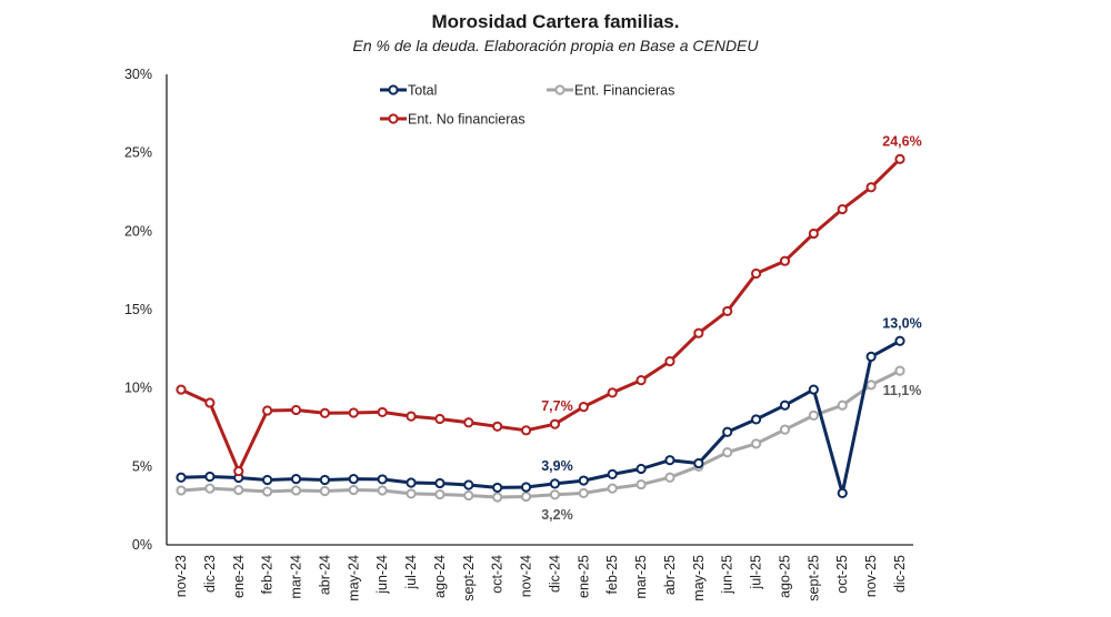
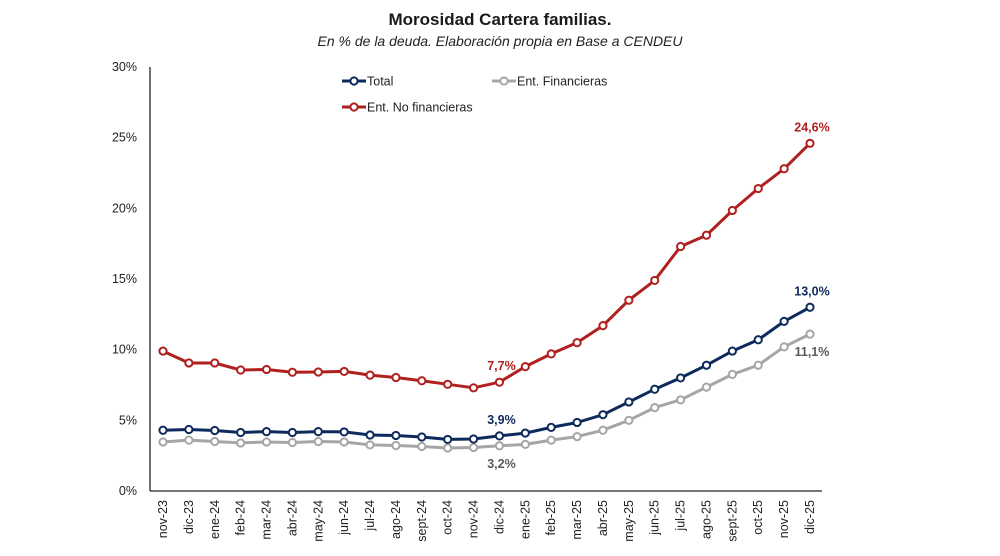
Ent. No financieras/ene-24: 4.7% -> 9.1%
Total/may-25: 5.2% -> 6.3%
Total/oct-25: 3.3% -> 10.7%
